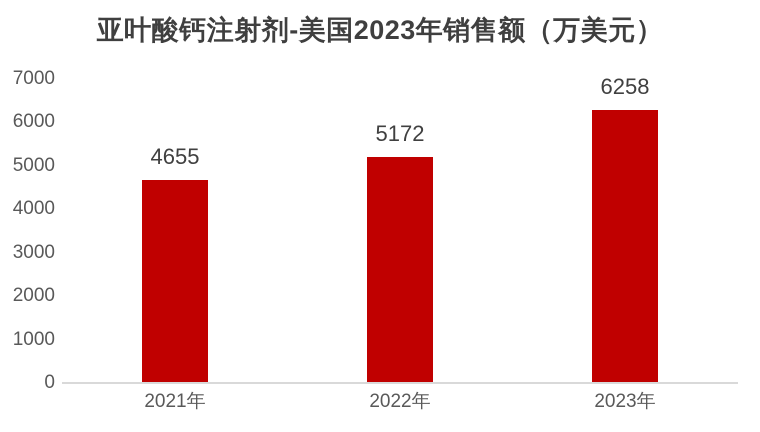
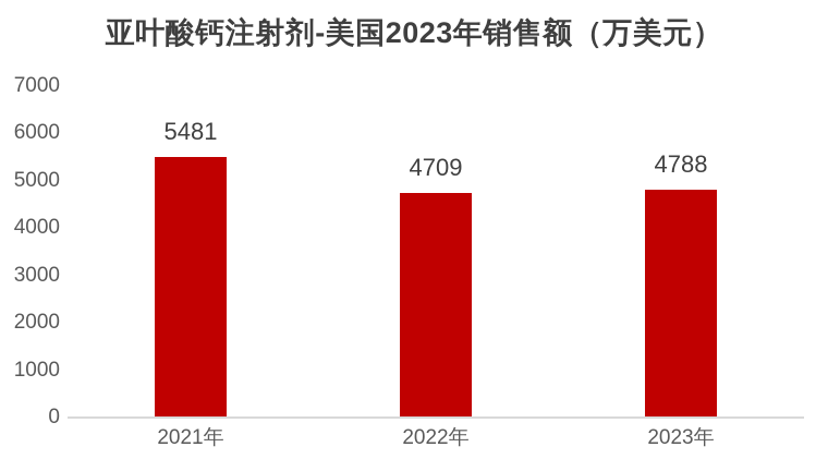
2021年: 4655 -> 5481
2022年: 5172 -> 4709
2023年: 6258 -> 4788
